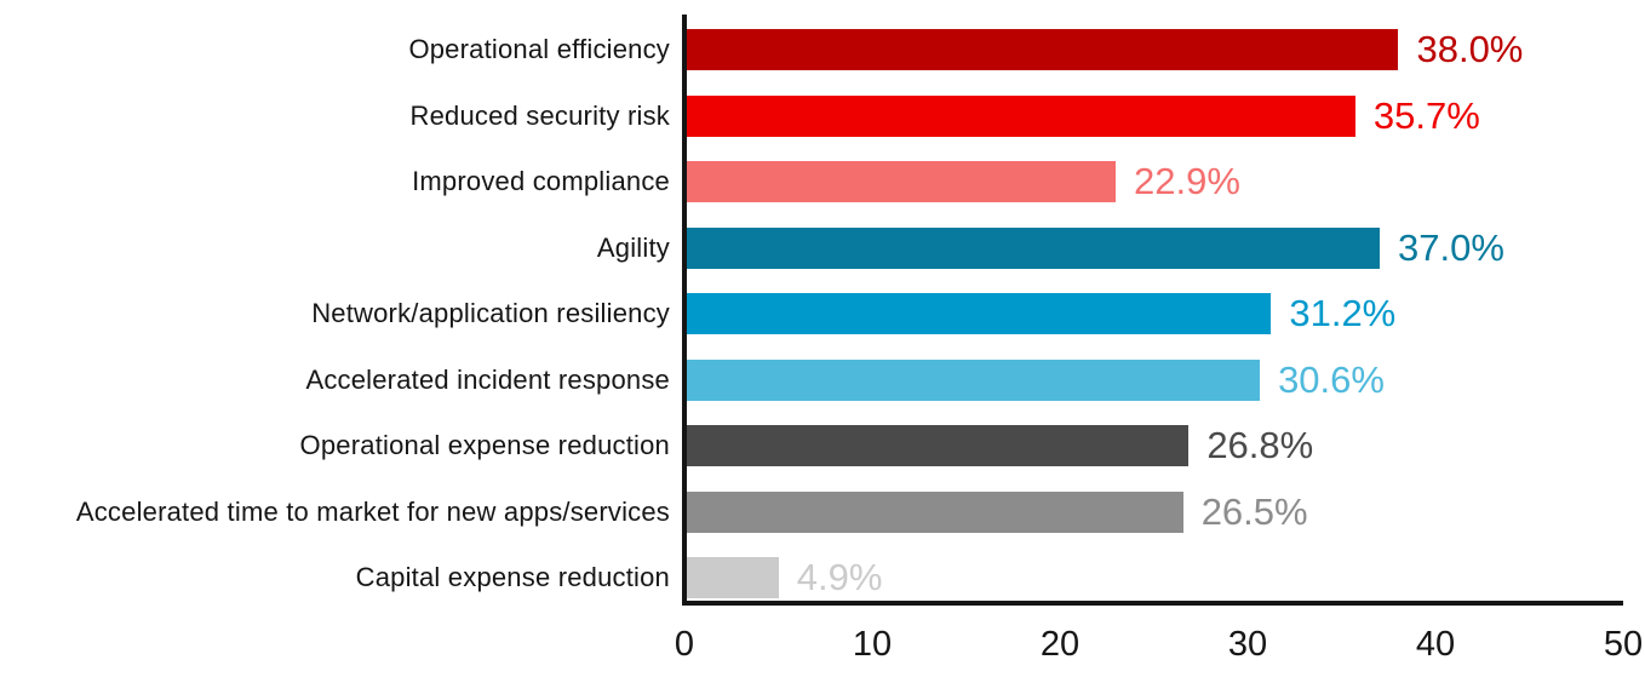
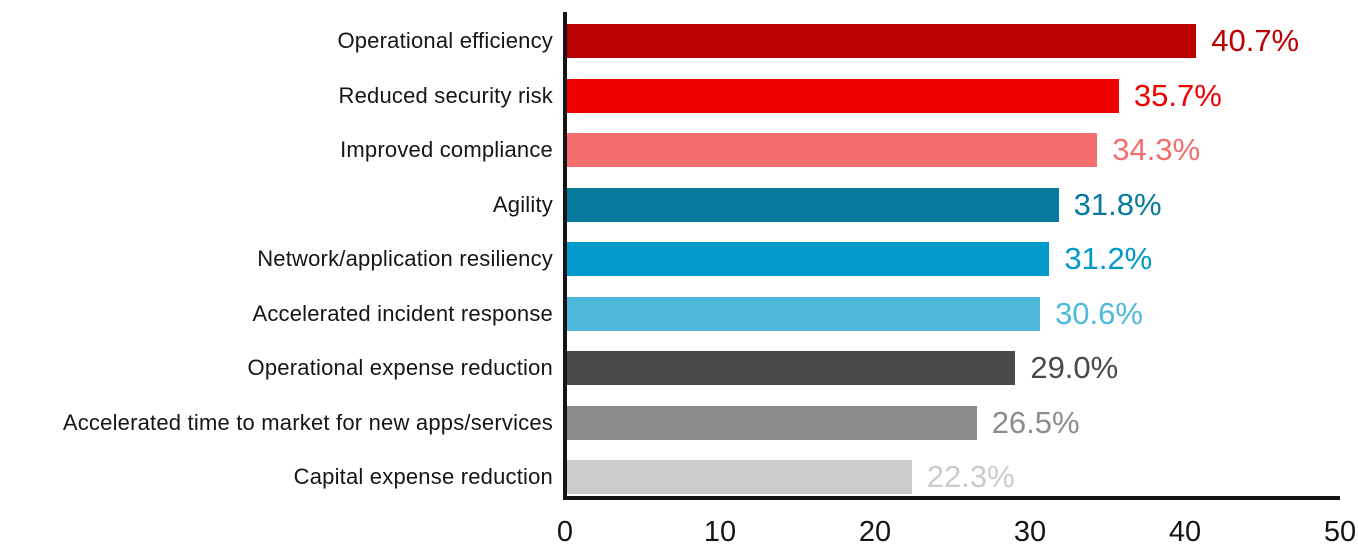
Operational efficiency: 38.0% -> 40.7%
Improved compliance: 22.9% -> 34.3%
Agility: 37.0% -> 31.8%
Operational expense reduction: 26.8% -> 29.0%
Capital expense reduction: 4.9% -> 22.3%
